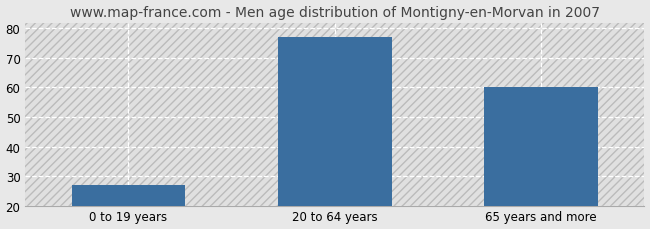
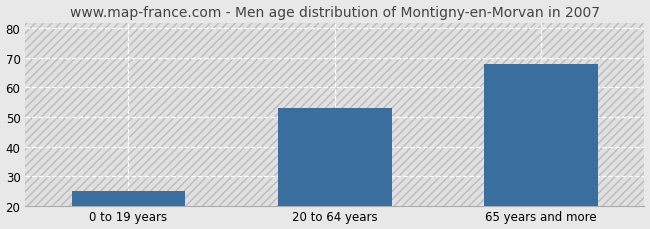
0 to 19 years: 27 -> 25
20 to 64 years: 77 -> 53
65 years and more: 60 -> 68
